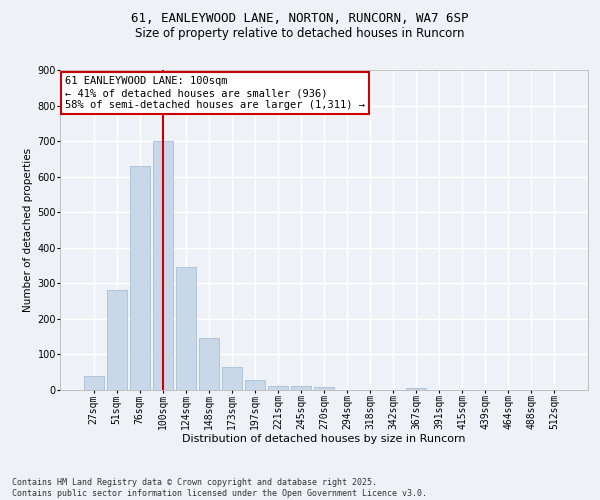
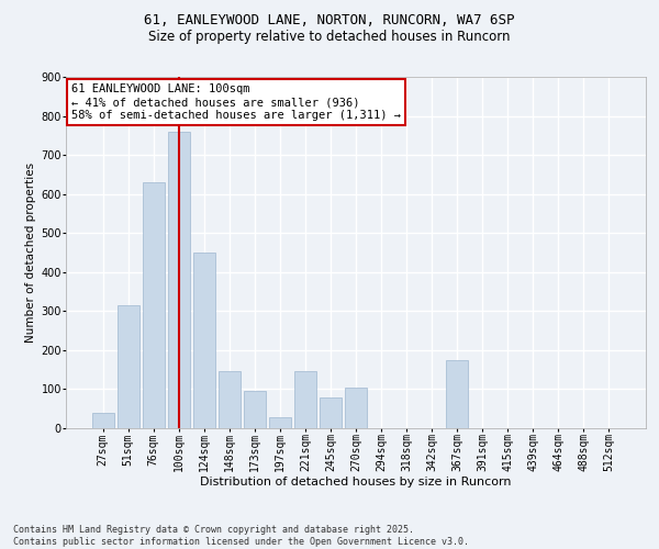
51sqm: 280 -> 315
100sqm: 700 -> 760
124sqm: 345 -> 450
173sqm: 65 -> 95
221sqm: 12 -> 145
245sqm: 10 -> 80
270sqm: 9 -> 105
367sqm: 5 -> 175
